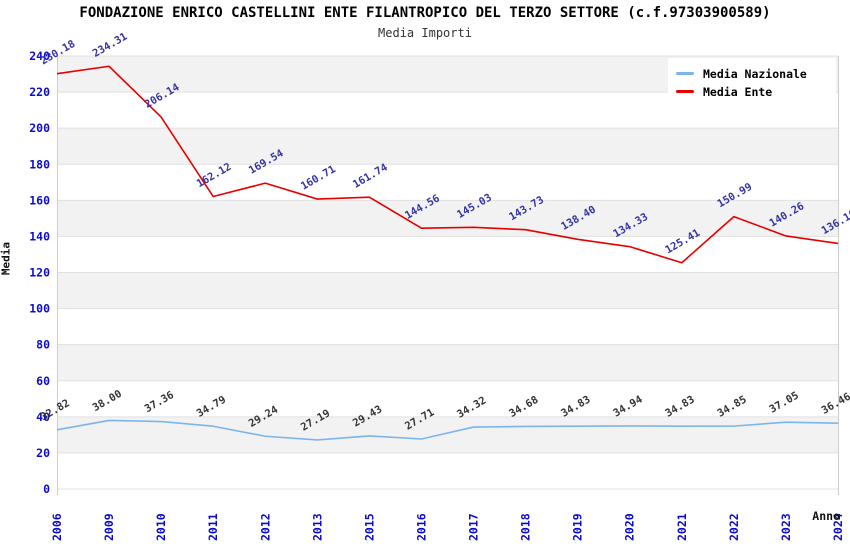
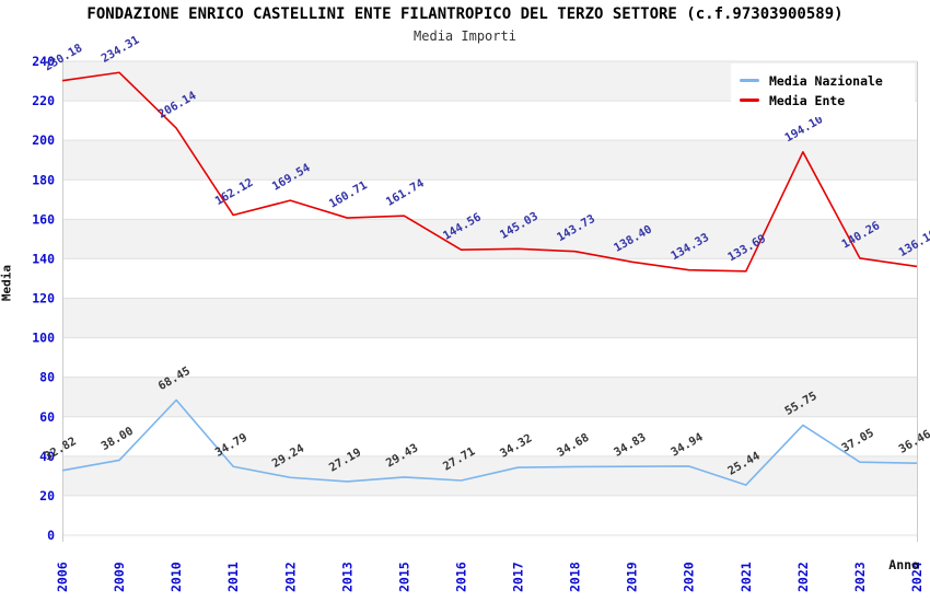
Media Nazionale/2010: 37.36 -> 68.45
Media Nazionale/2021: 34.83 -> 25.44
Media Ente/2021: 125.41 -> 133.69
Media Nazionale/2022: 34.85 -> 55.75
Media Ente/2022: 150.99 -> 194.10
